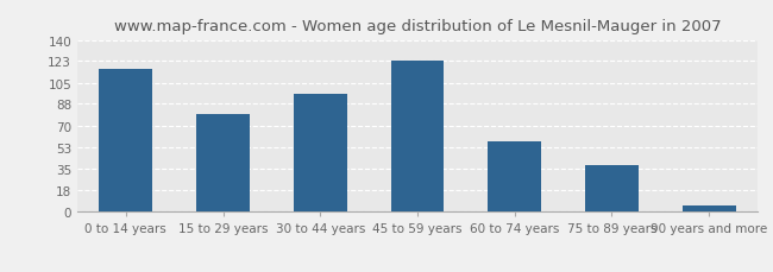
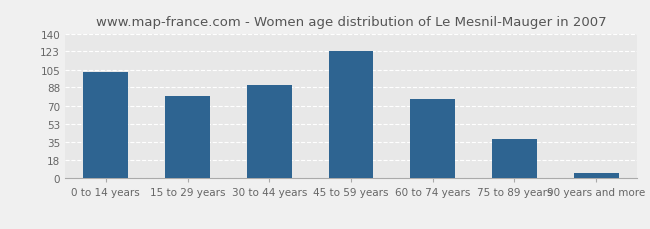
0 to 14 years: 116 -> 103
30 to 44 years: 96 -> 90
60 to 74 years: 57 -> 77
